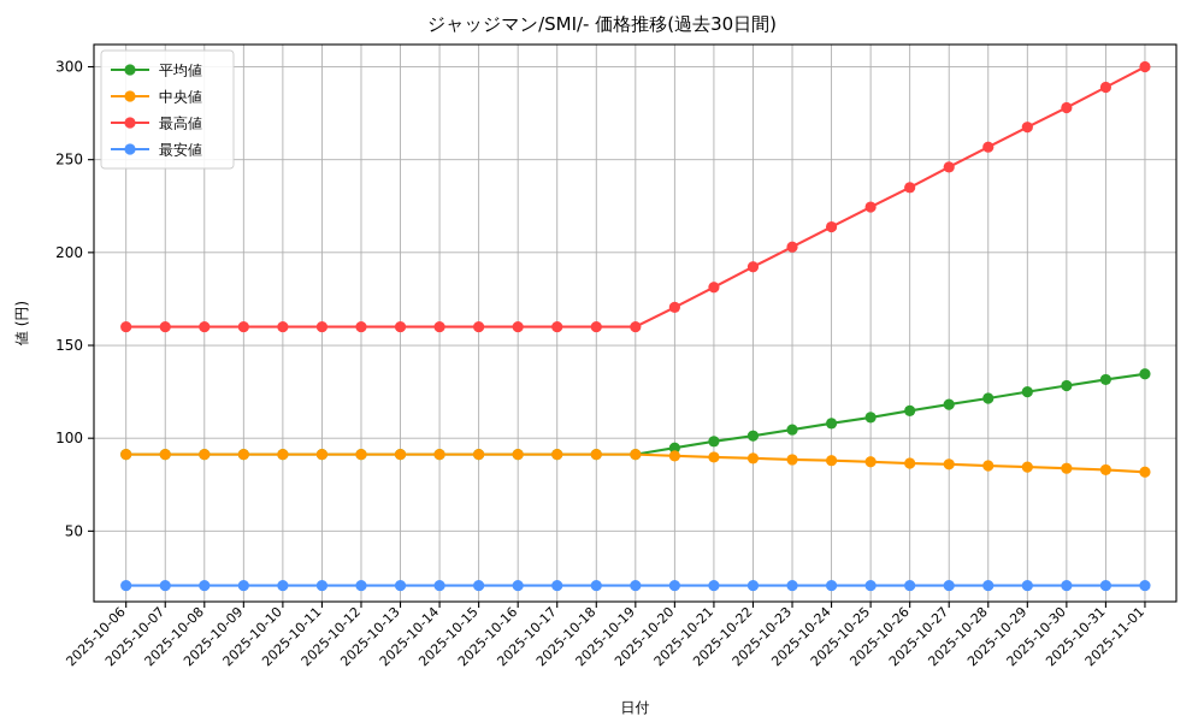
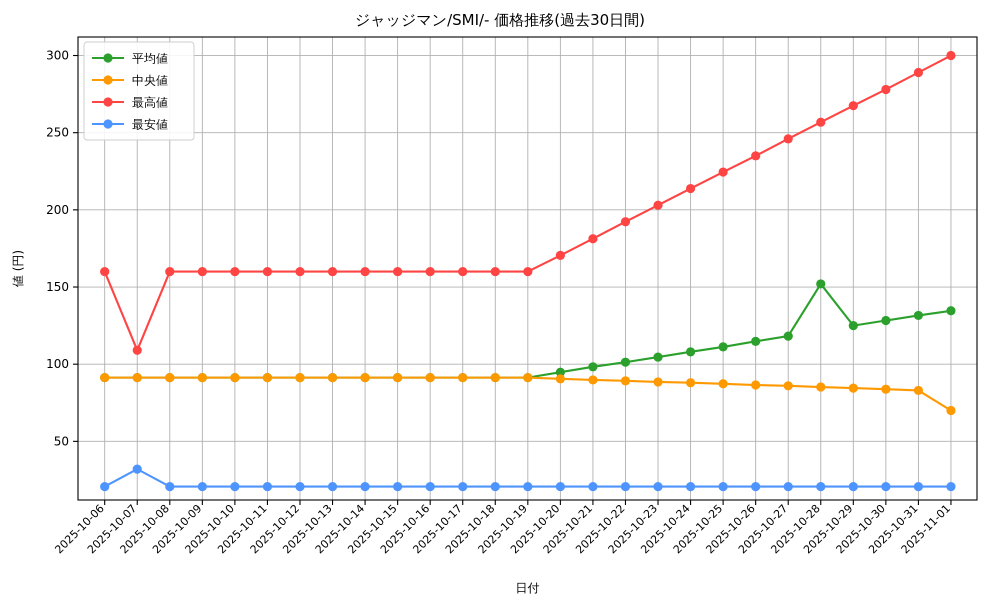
最高値/2025-10-07: 160 -> 109
最安値/2025-10-07: 21 -> 32
平均値/2025-10-28: 122 -> 152
中央値/2025-11-01: 82 -> 70
